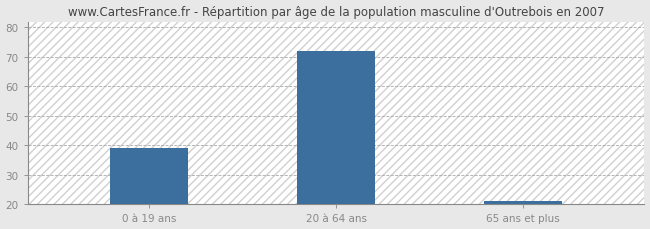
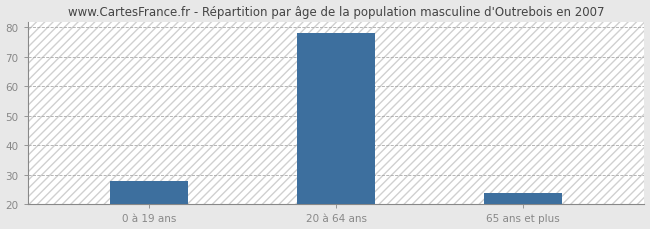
0 à 19 ans: 39 -> 28
20 à 64 ans: 72 -> 78
65 ans et plus: 21 -> 24
